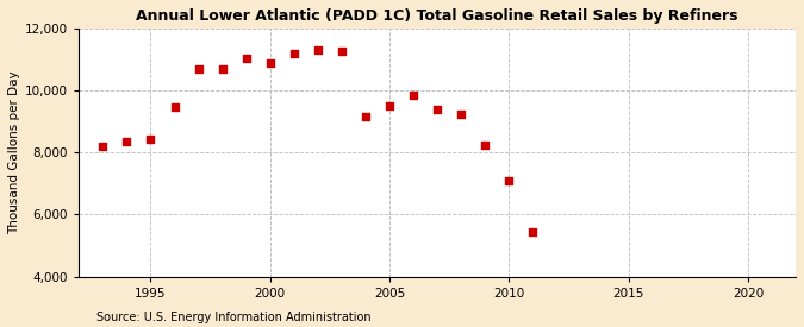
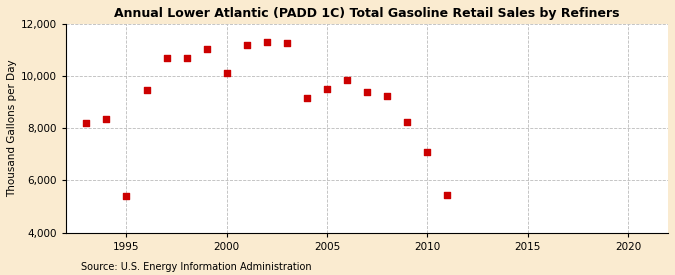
1995: 8,430 -> 5,400
2000: 10,900 -> 10,100
